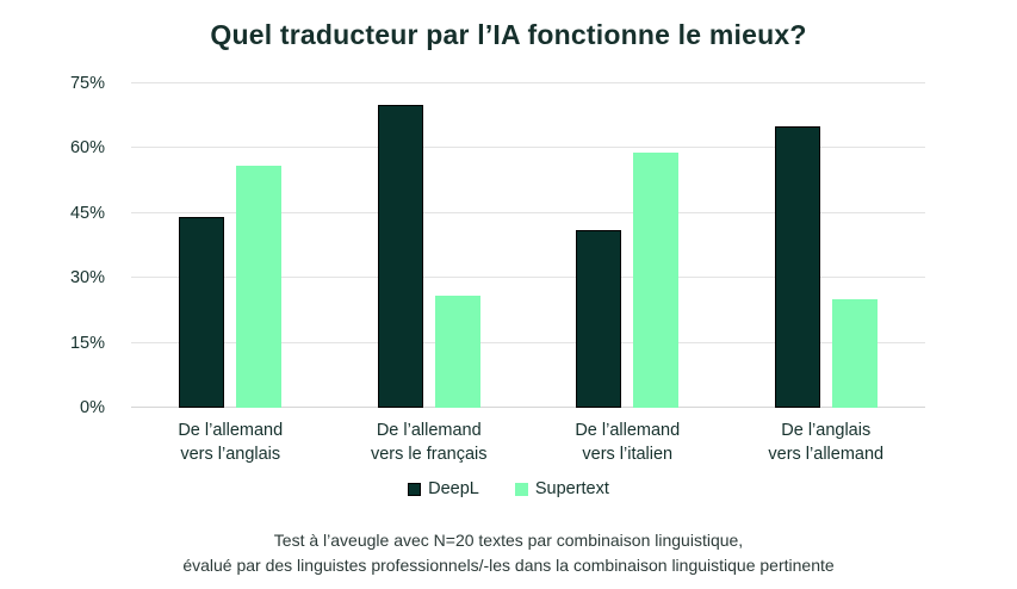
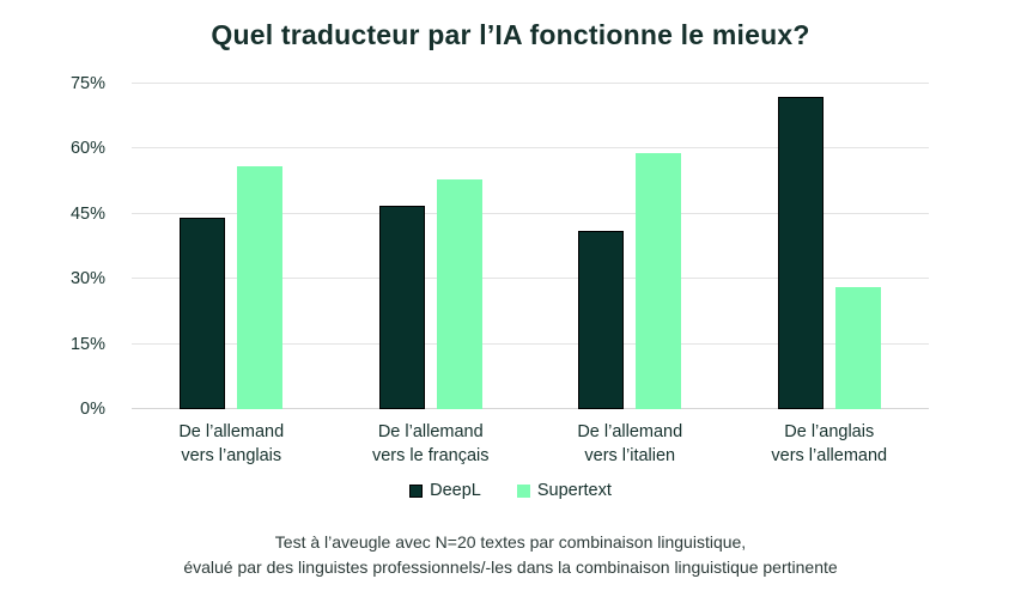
DeepL/De l’allemand vers le français: 70% -> 47%
Supertext/De l’allemand vers le français: 26% -> 53%
DeepL/De l’anglais vers l’allemand: 65% -> 72%
Supertext/De l’anglais vers l’allemand: 25% -> 28%
